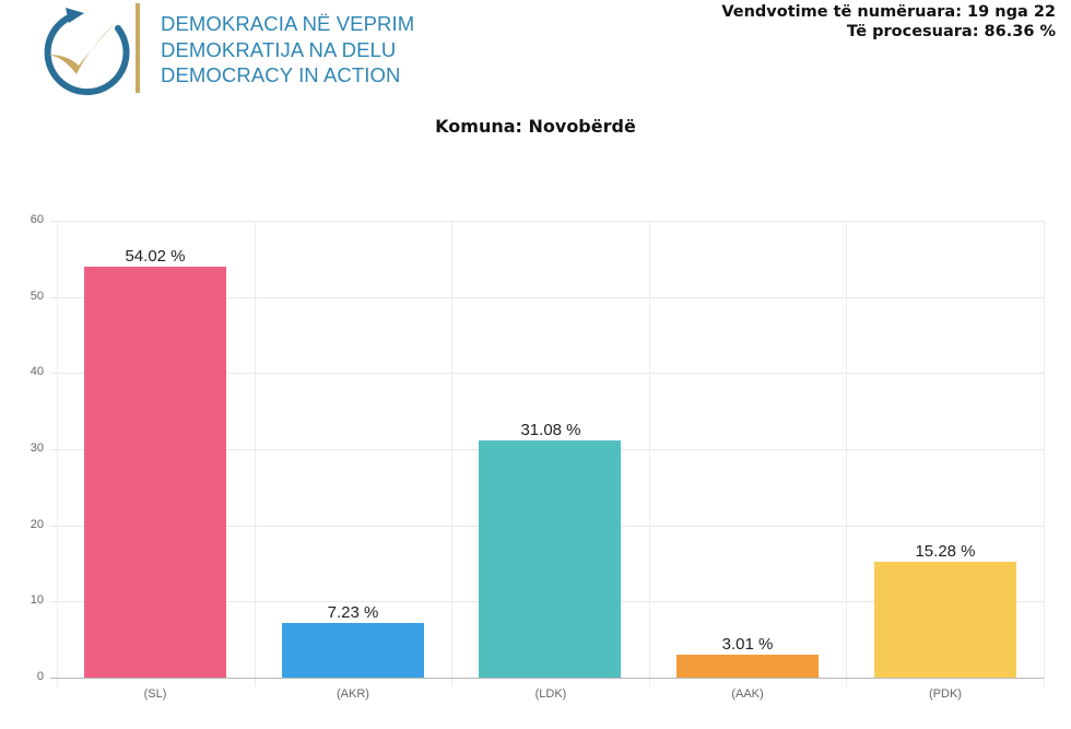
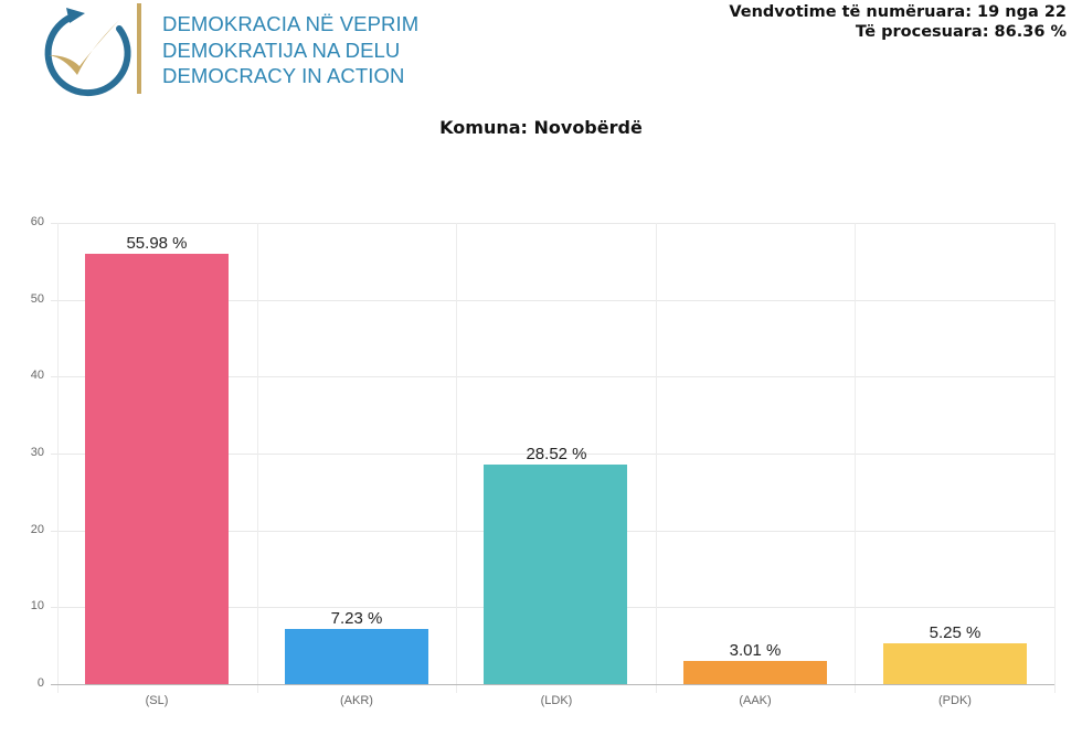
(SL): 54.02 -> 55.98
(LDK): 31.08 -> 28.52
(PDK): 15.28 -> 5.25
